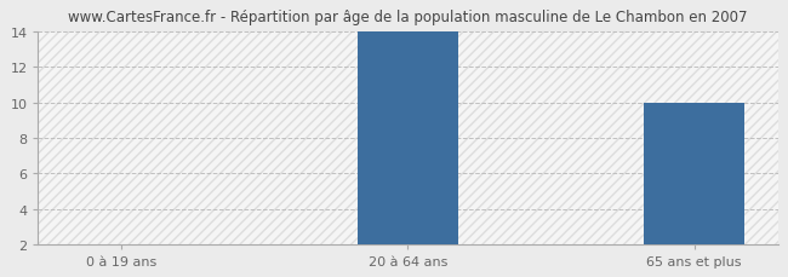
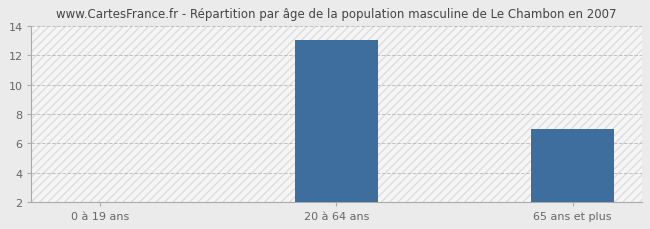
20 à 64 ans: 14 -> 13
65 ans et plus: 10 -> 7
